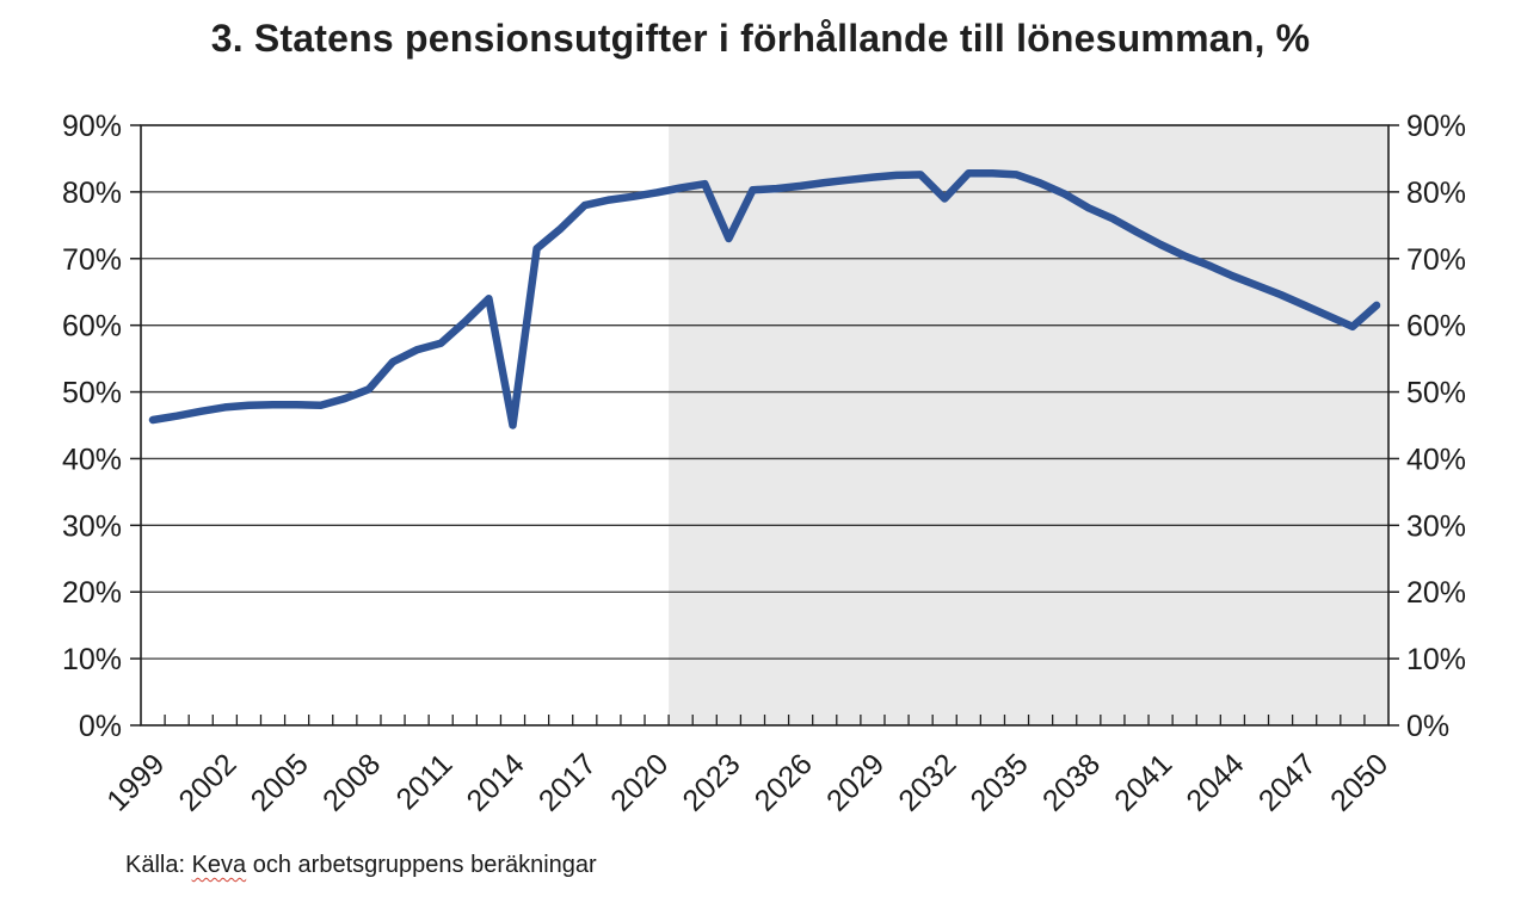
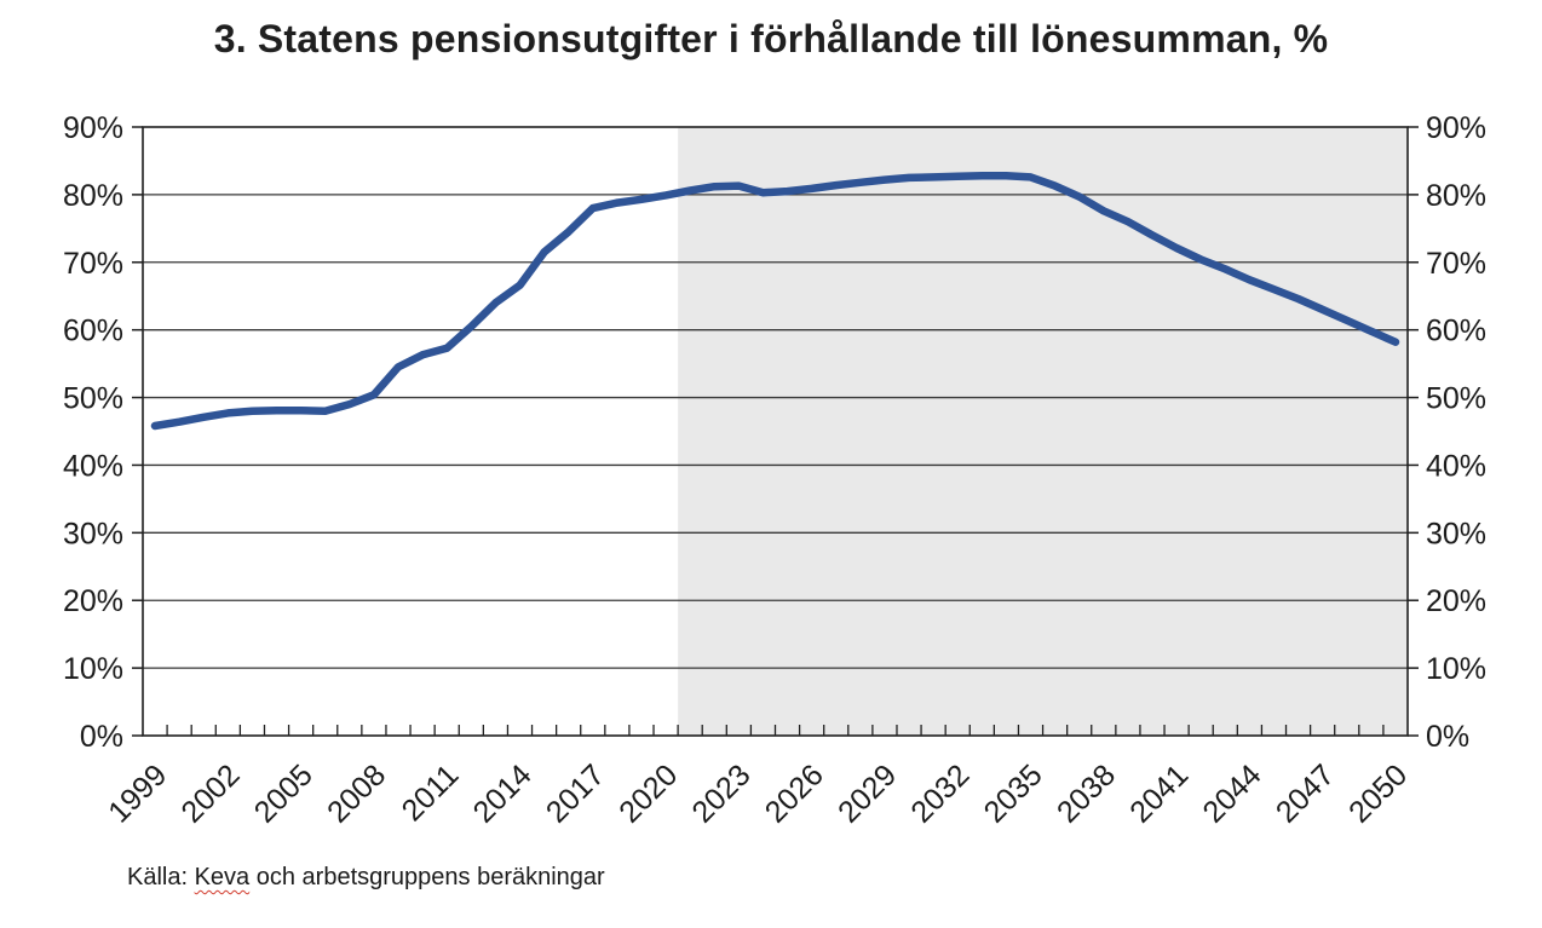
2014: 45% -> 67%
2023: 73% -> 81%
2032: 79% -> 83%
2050: 63% -> 58%
